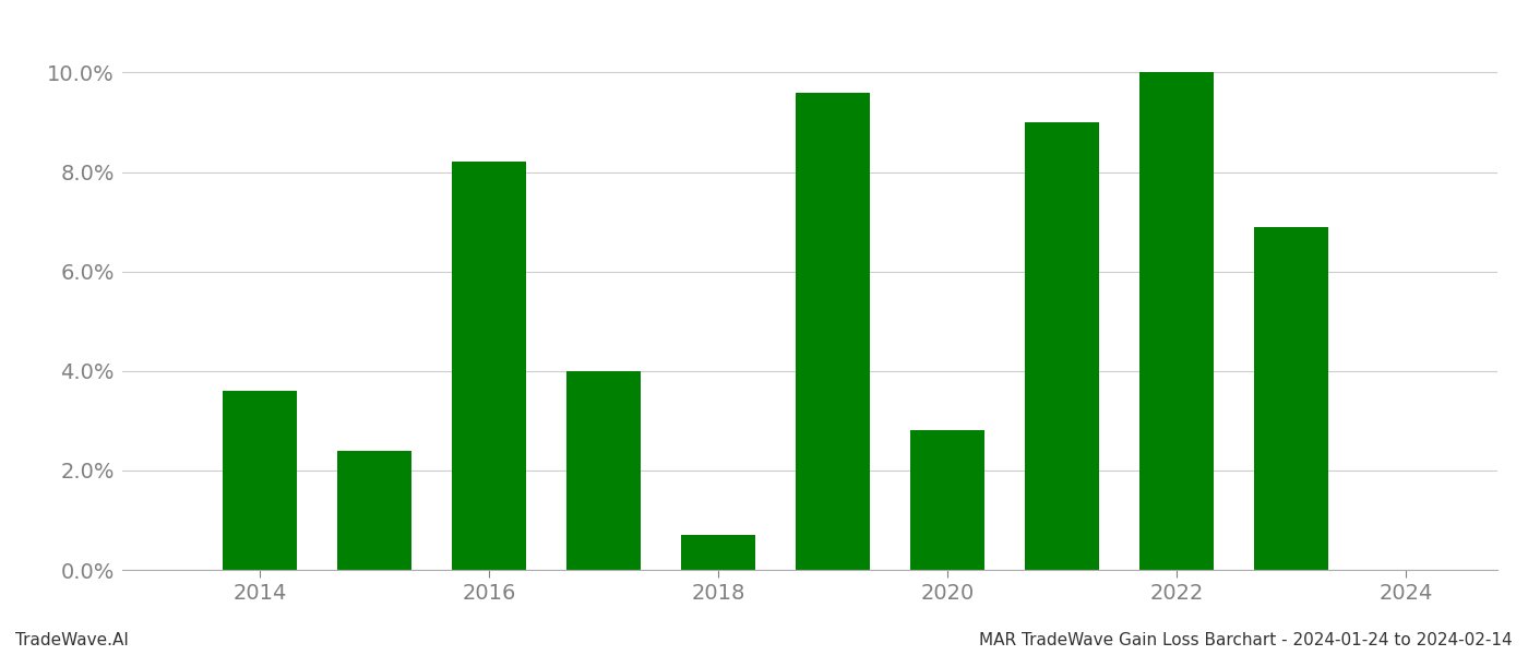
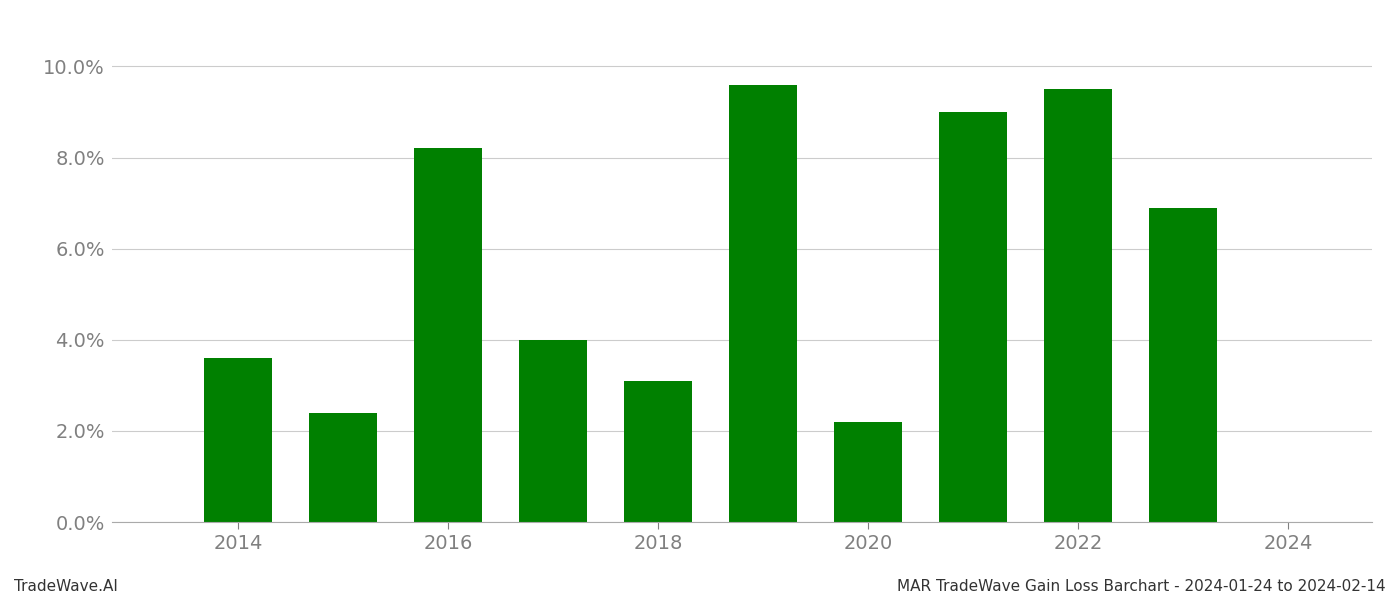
2018: 0.7% -> 3.1%
2020: 2.8% -> 2.2%
2022: 10.0% -> 9.5%
